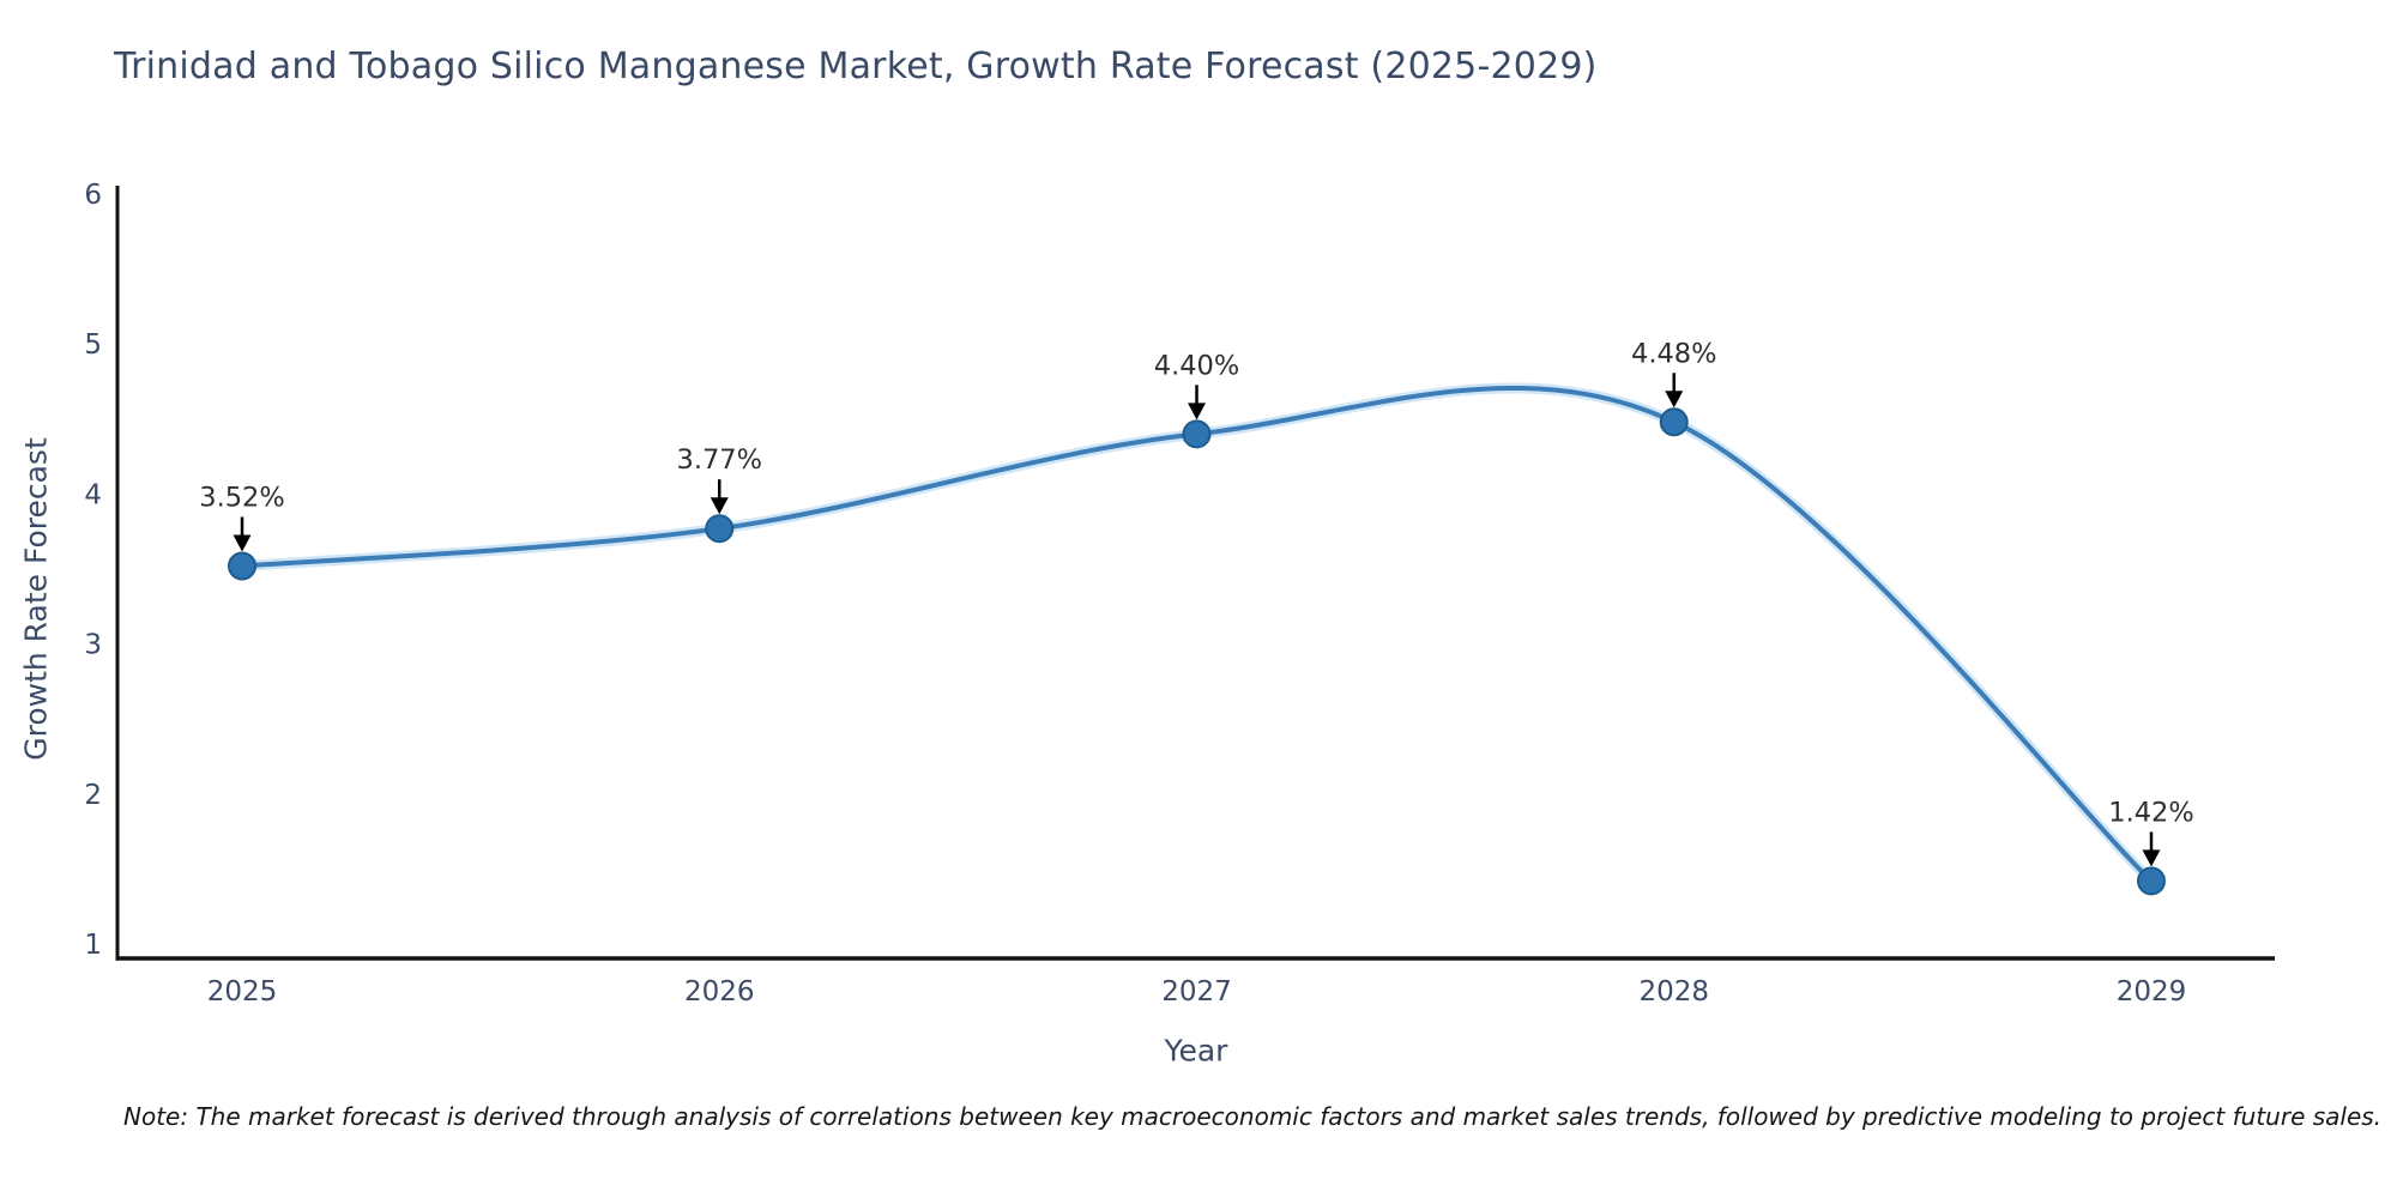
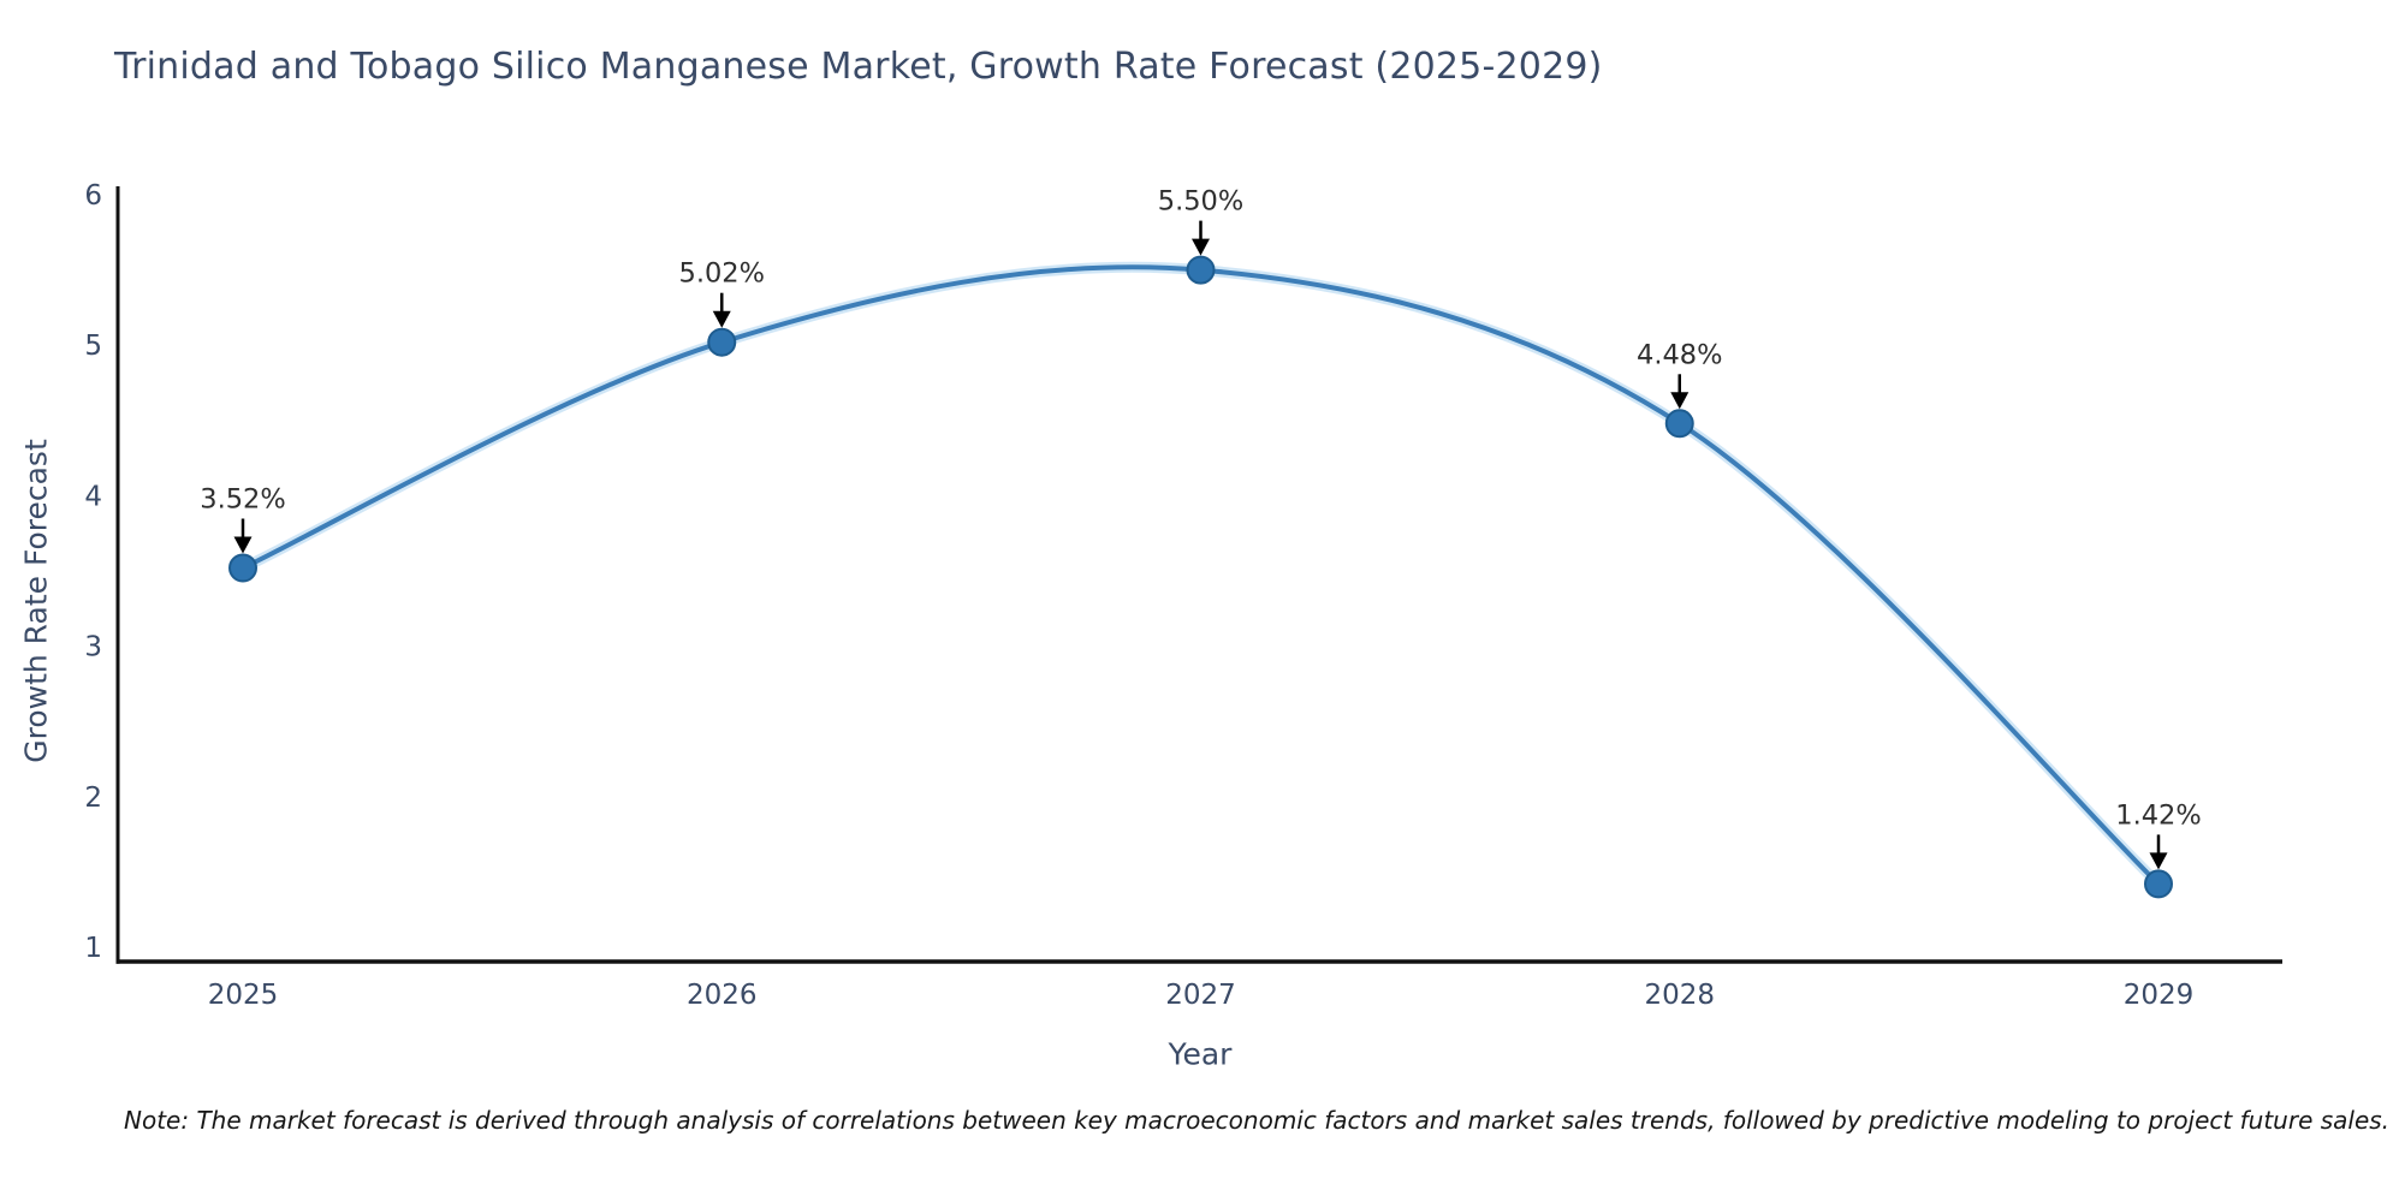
2026: 3.77% -> 5.02%
2027: 4.40% -> 5.50%
